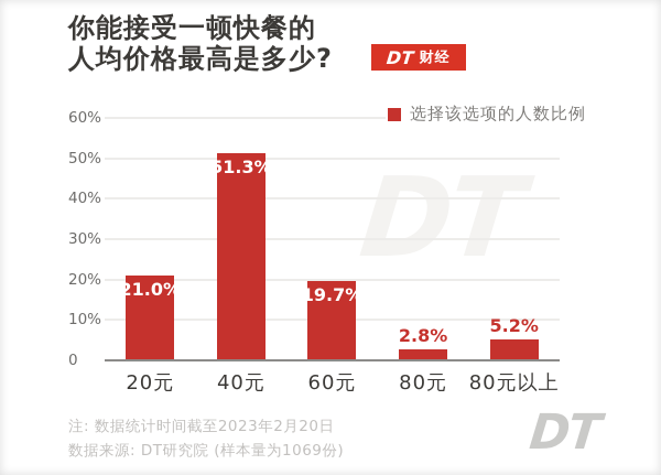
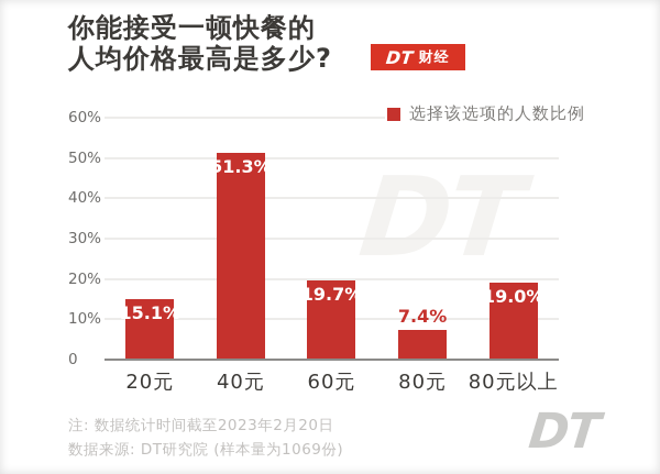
20元: 21.0% -> 15.1%
80元: 2.8% -> 7.4%
80元以上: 5.2% -> 19.0%
